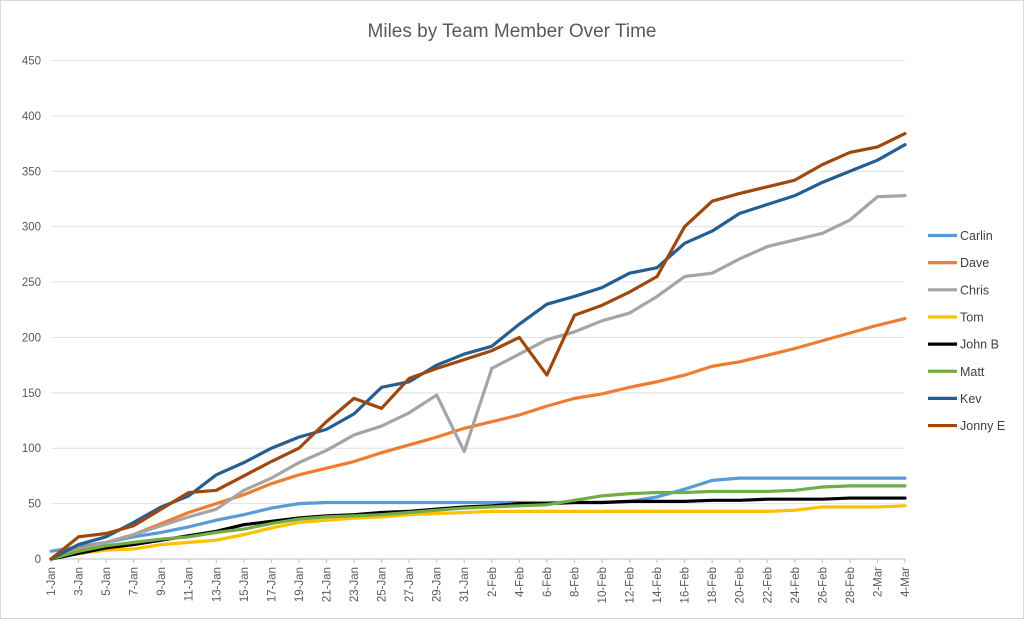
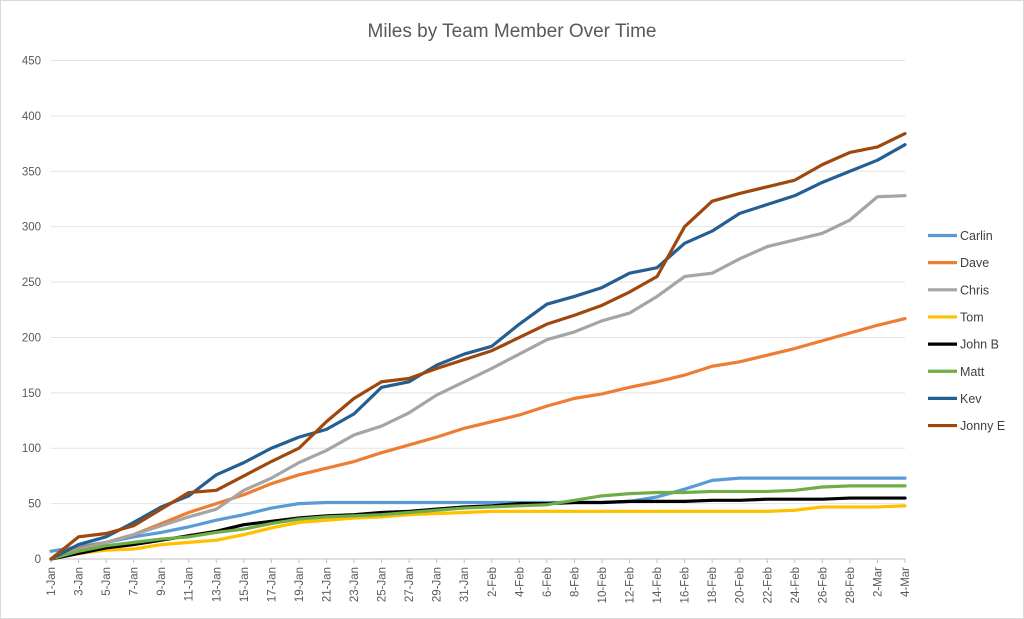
Jonny E/25-Jan: 136 -> 160
Chris/31-Jan: 97 -> 160
Jonny E/6-Feb: 166 -> 212
